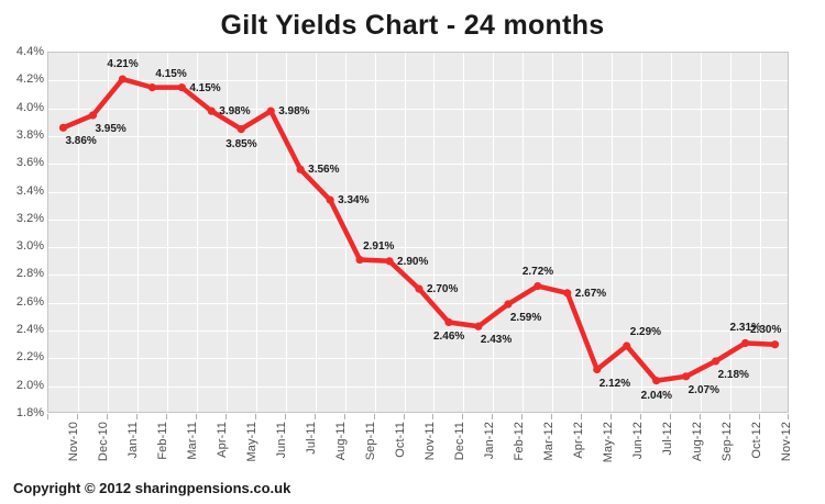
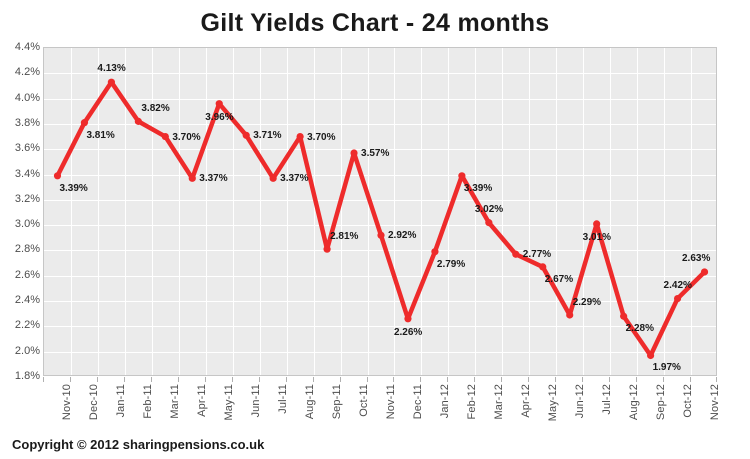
Nov-10: 3.86% -> 3.39%
Dec-10: 3.95% -> 3.81%
Jan-11: 4.21% -> 4.13%
Feb-11: 4.15% -> 3.82%
Mar-11: 4.15% -> 3.70%
Apr-11: 3.98% -> 3.37%
May-11: 3.85% -> 3.96%
Jun-11: 3.98% -> 3.71%
Jul-11: 3.56% -> 3.37%
Aug-11: 3.34% -> 3.70%
Sep-11: 2.91% -> 2.81%
Oct-11: 2.90% -> 3.57%
Nov-11: 2.70% -> 2.92%
Dec-11: 2.46% -> 2.26%
Jan-12: 2.43% -> 2.79%
Feb-12: 2.59% -> 3.39%
Mar-12: 2.72% -> 3.02%
Apr-12: 2.67% -> 2.77%
May-12: 2.12% -> 2.67%
Jul-12: 2.04% -> 3.01%
Aug-12: 2.07% -> 2.28%
Sep-12: 2.18% -> 1.97%
Oct-12: 2.31% -> 2.42%
Nov-12: 2.30% -> 2.63%
